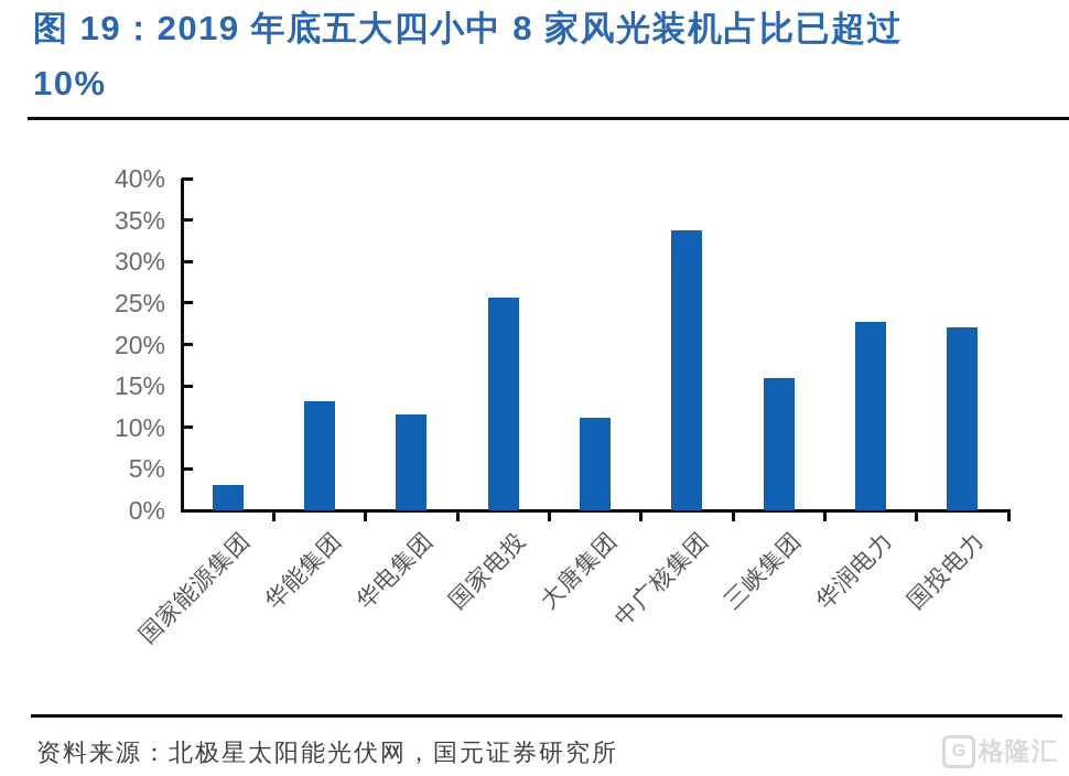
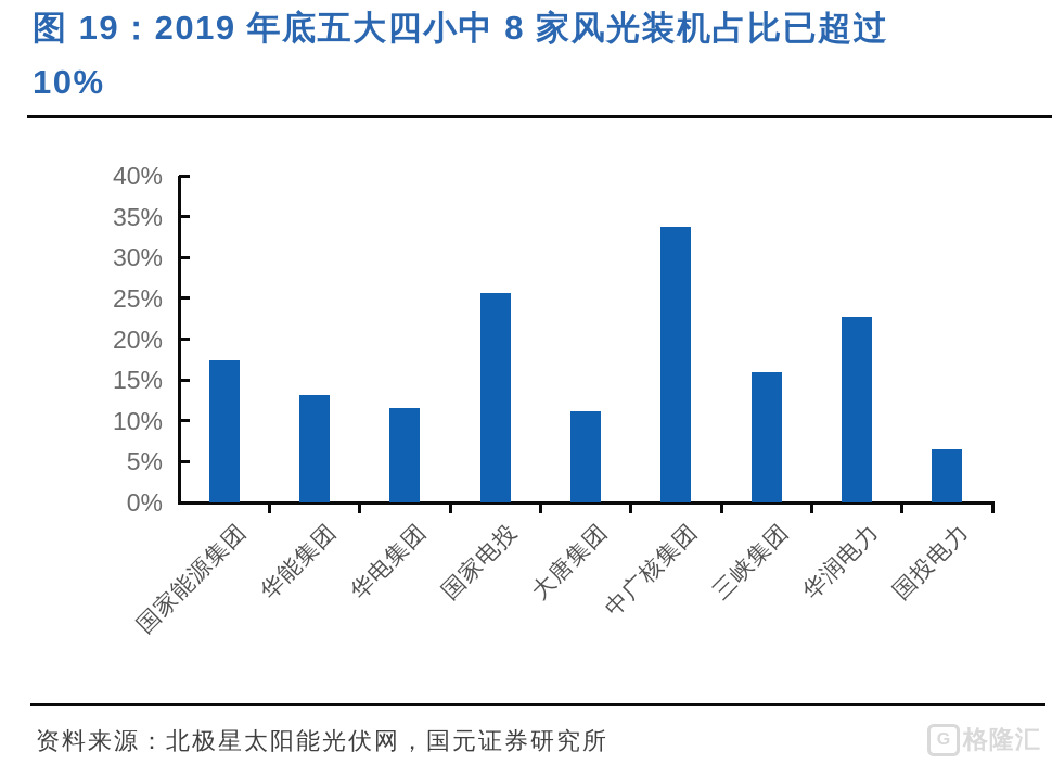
国家能源集团: 3% -> 17%
国投电力: 22% -> 6%
